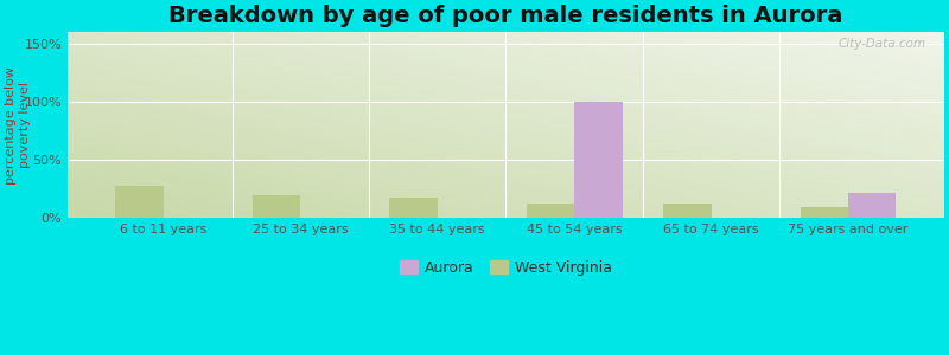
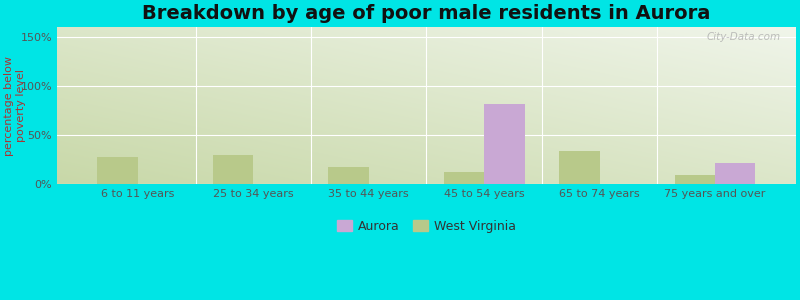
West Virginia/25 to 34 years: 20% -> 30%
Aurora/45 to 54 years: 100% -> 82%
West Virginia/65 to 74 years: 13% -> 34%
